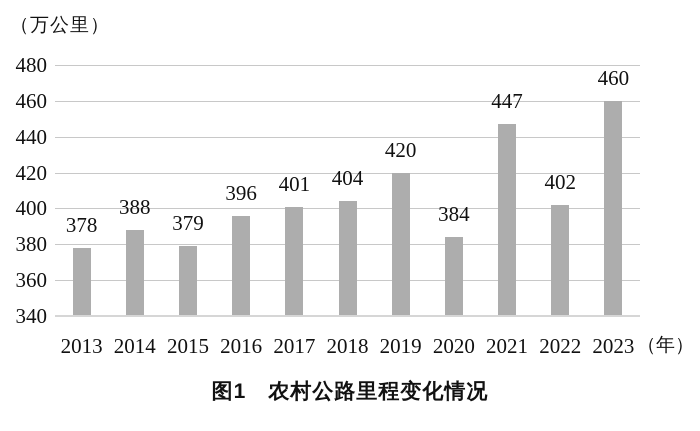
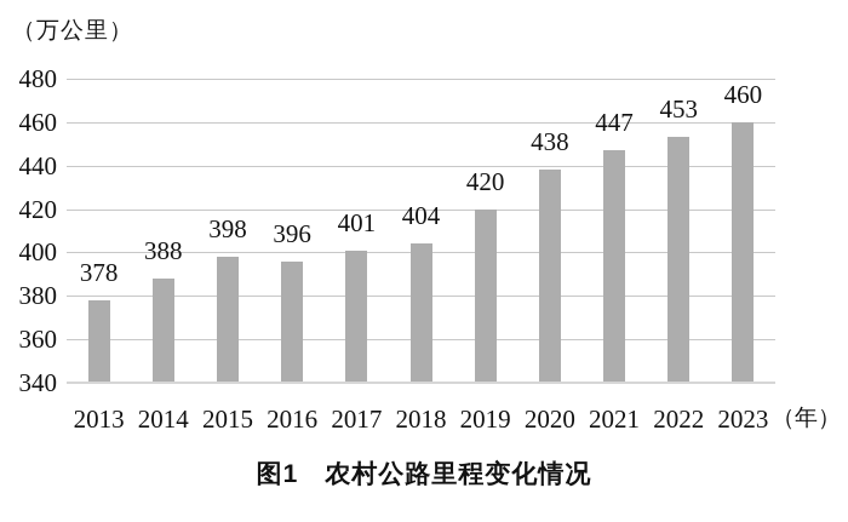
2015: 379 -> 398
2020: 384 -> 438
2022: 402 -> 453
